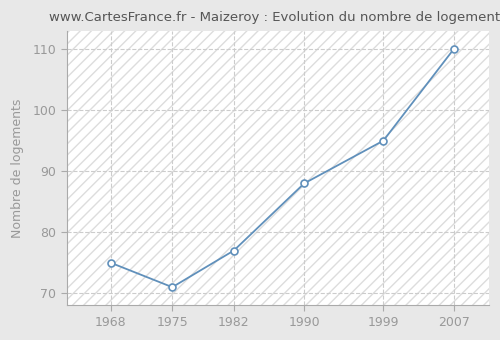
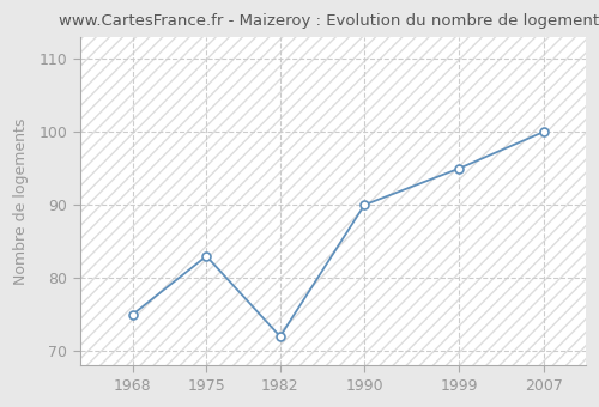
1975: 71 -> 83
1982: 77 -> 72
1990: 88 -> 90
2007: 110 -> 100
